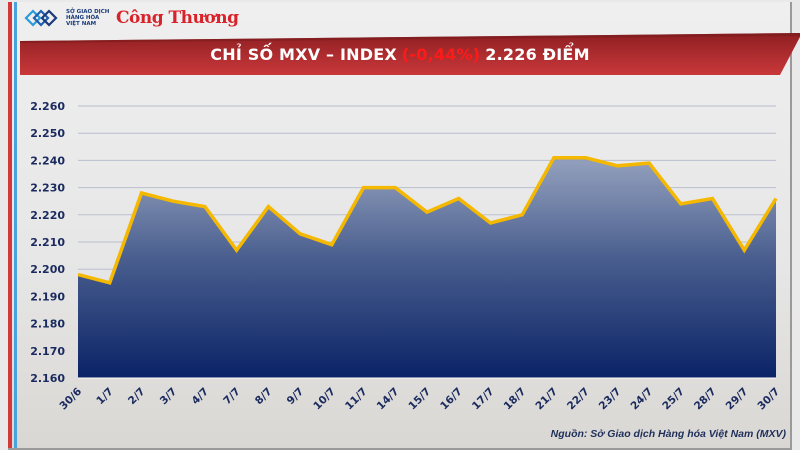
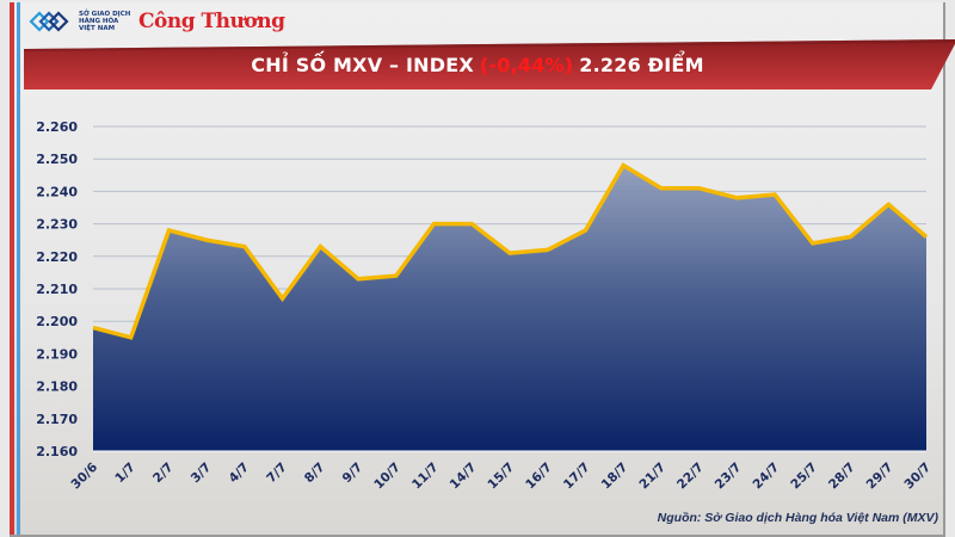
10/7: 2209 -> 2214
16/7: 2226 -> 2222
17/7: 2217 -> 2228
18/7: 2220 -> 2248
29/7: 2207 -> 2236
